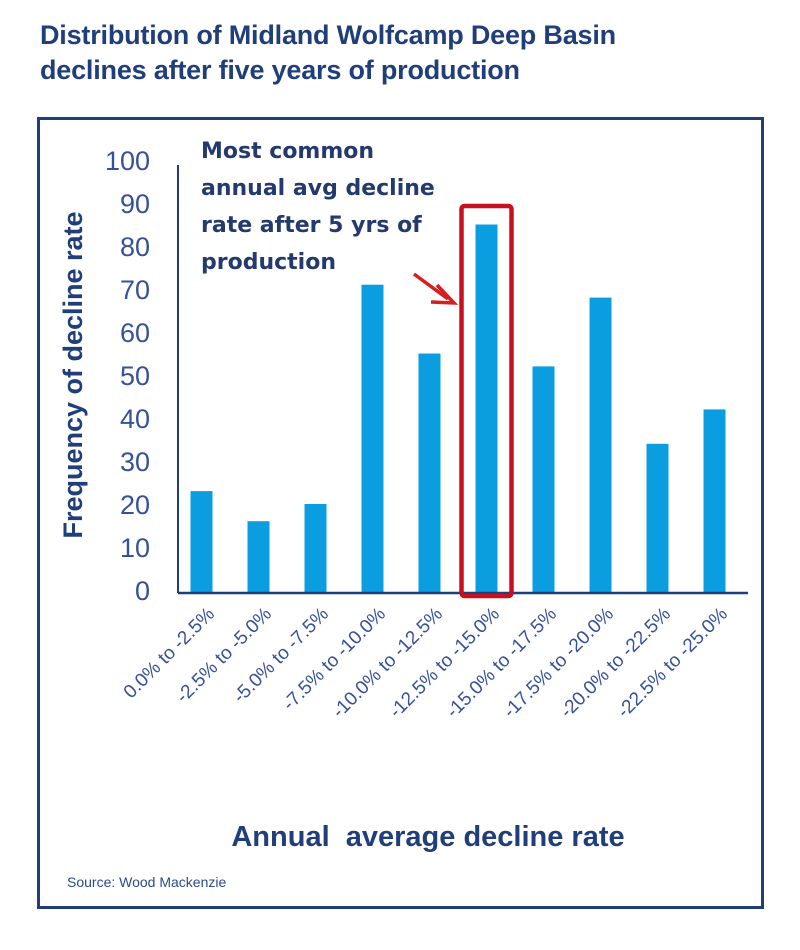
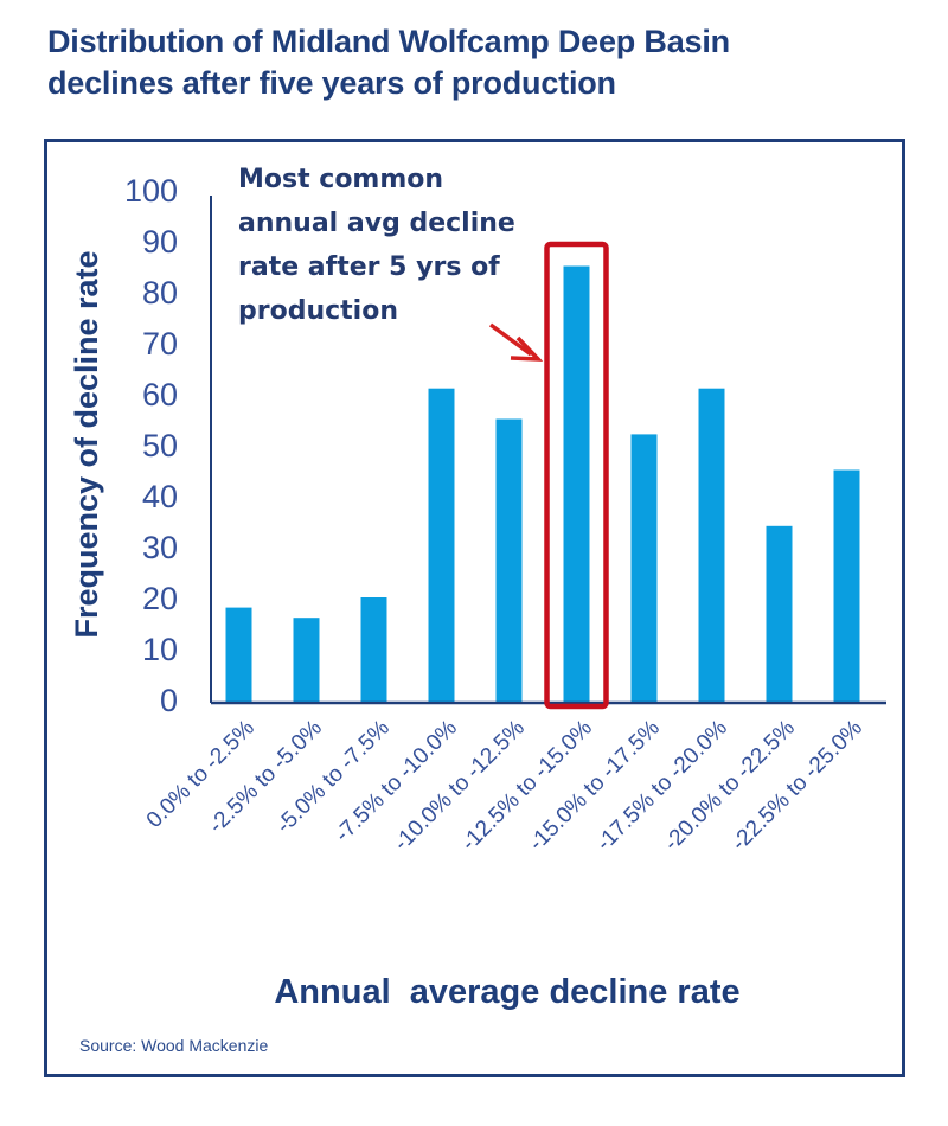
0.0% to -2.5%: 23 -> 18
-7.5% to -10.0%: 71 -> 61
-17.5% to -20.0%: 68 -> 61
-22.5% to -25.0%: 42 -> 45
